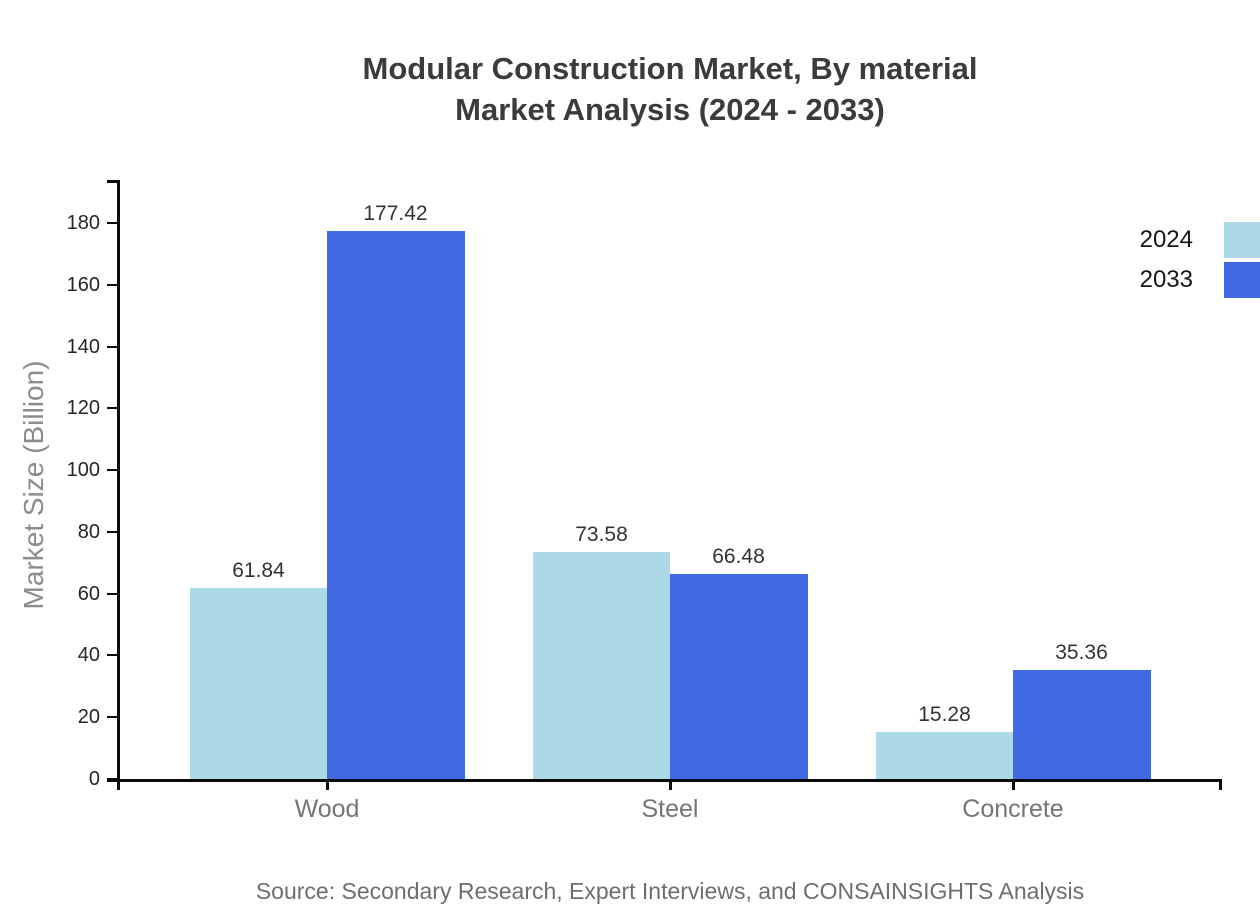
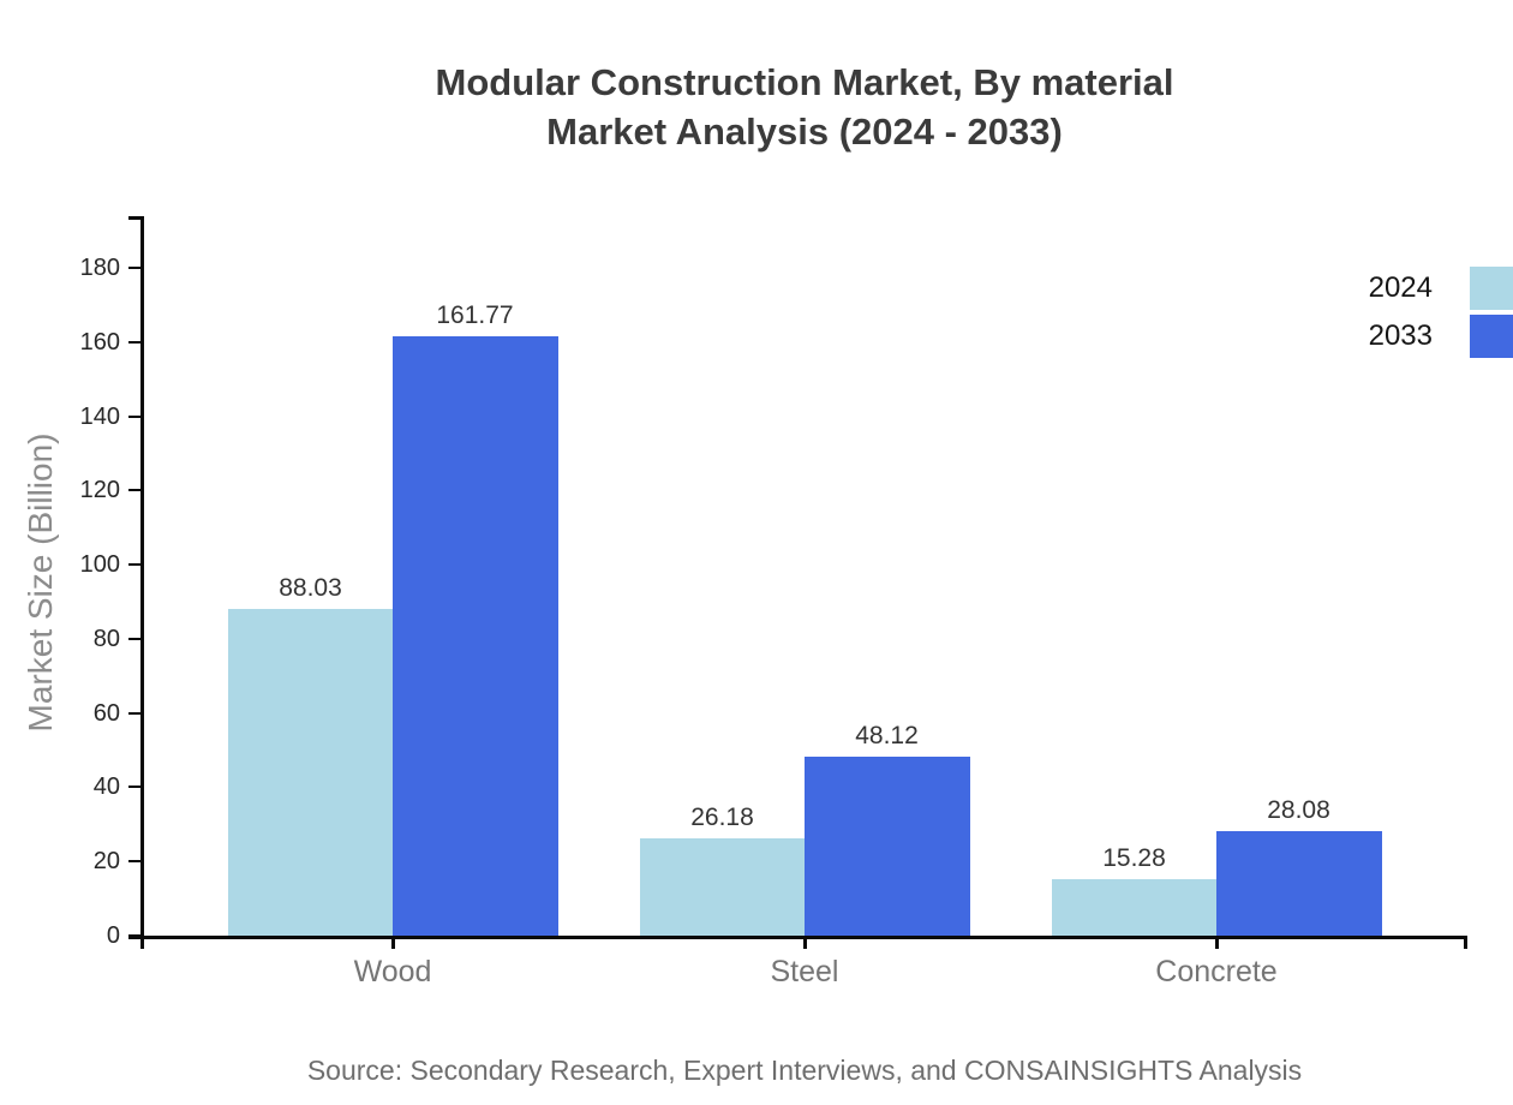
2024/Wood: 61.84 -> 88.03
2033/Wood: 177.42 -> 161.77
2024/Steel: 73.58 -> 26.18
2033/Steel: 66.48 -> 48.12
2033/Concrete: 35.36 -> 28.08
